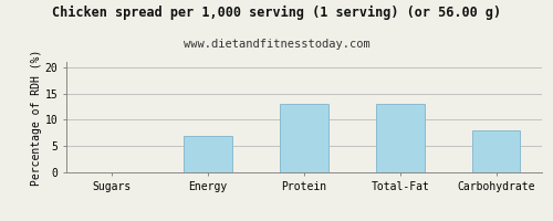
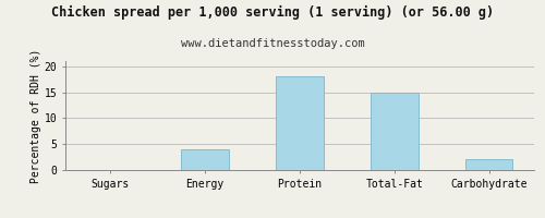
Energy: 7 -> 4
Protein: 13 -> 18
Total-Fat: 13 -> 15
Carbohydrate: 8 -> 2
